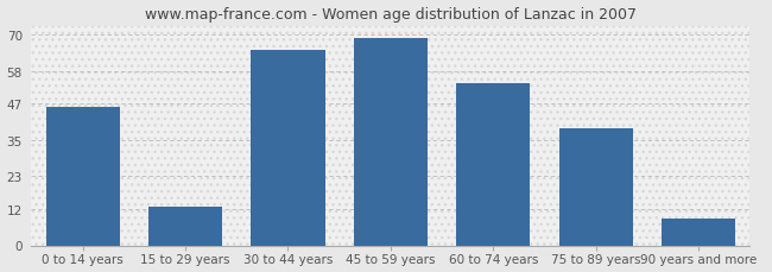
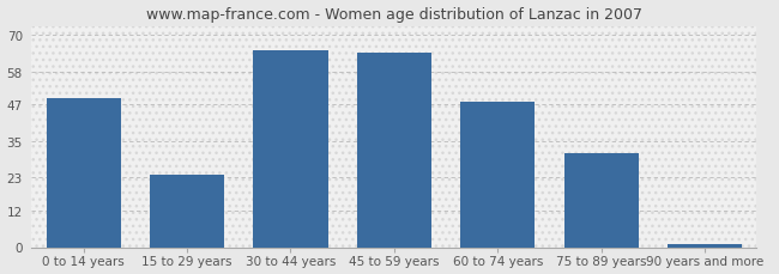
0 to 14 years: 46 -> 49
15 to 29 years: 13 -> 24
45 to 59 years: 69 -> 64
60 to 74 years: 54 -> 48
75 to 89 years: 39 -> 31
90 years and more: 9 -> 1
